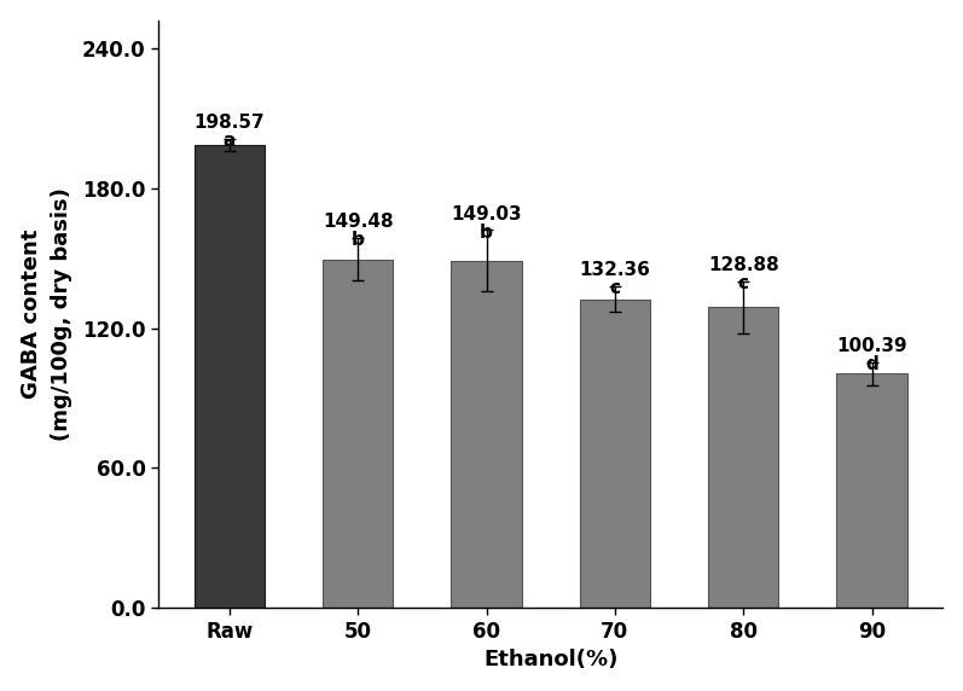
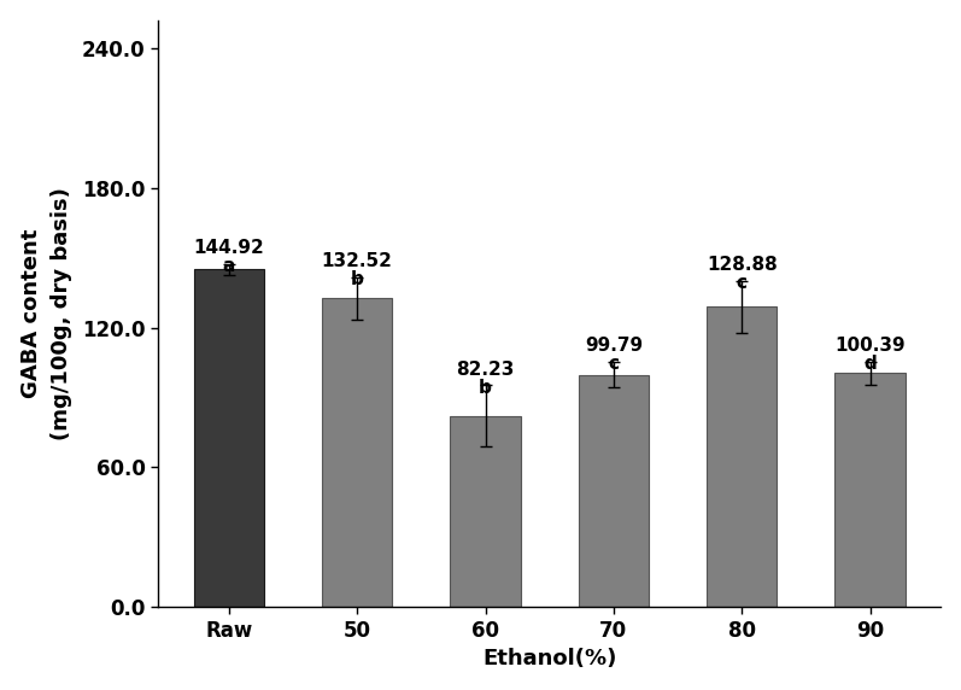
Raw: 198.57 -> 144.92
50: 149.48 -> 132.52
60: 149.03 -> 82.23
70: 132.36 -> 99.79
